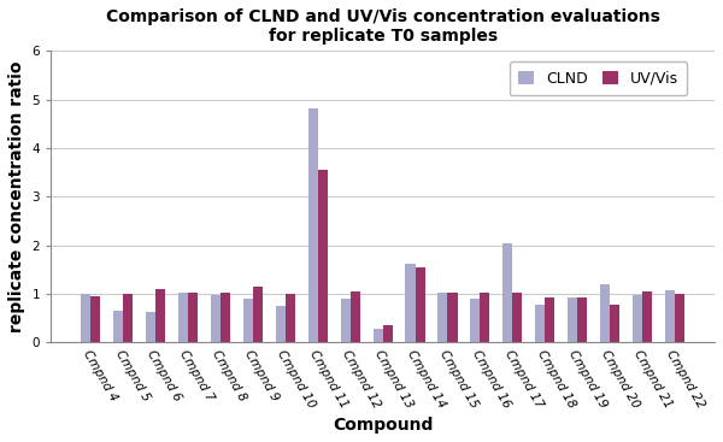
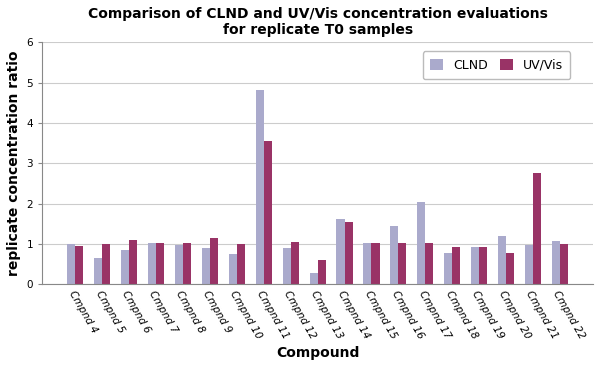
CLND/Cmpnd 6: 0.63 -> 0.85
UV/Vis/Cmpnd 13: 0.35 -> 0.60
CLND/Cmpnd 16: 0.90 -> 1.45
UV/Vis/Cmpnd 21: 1.05 -> 2.75
